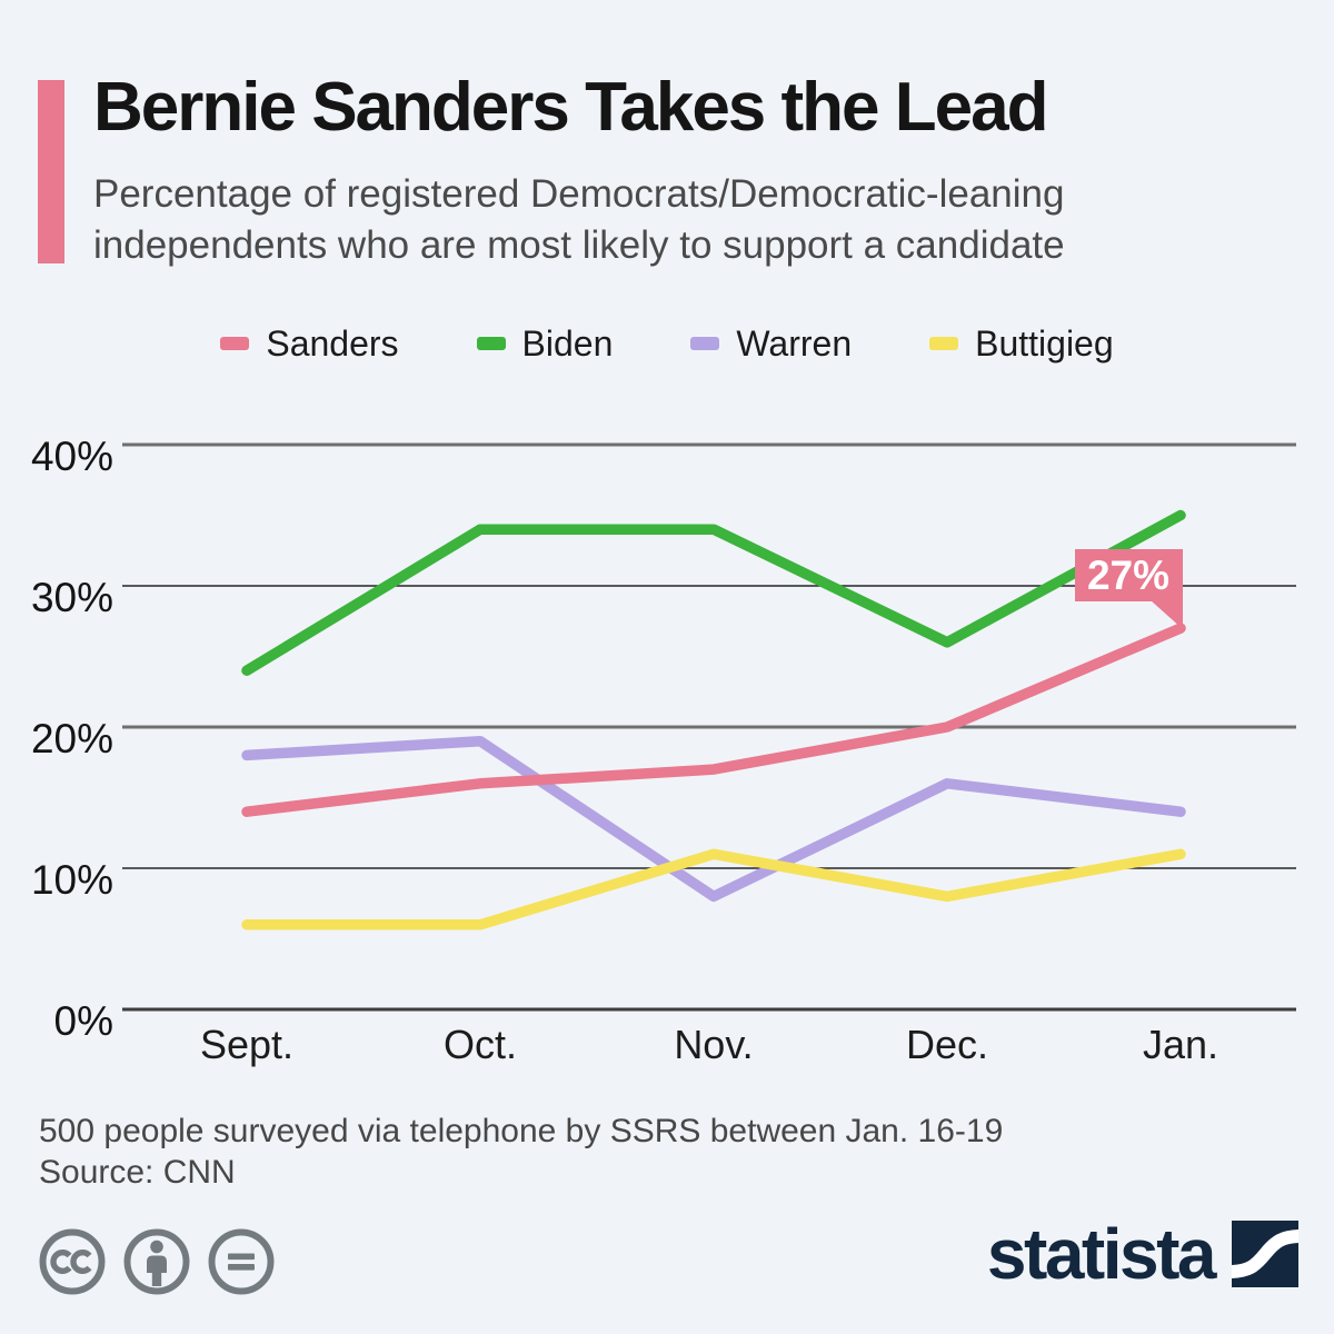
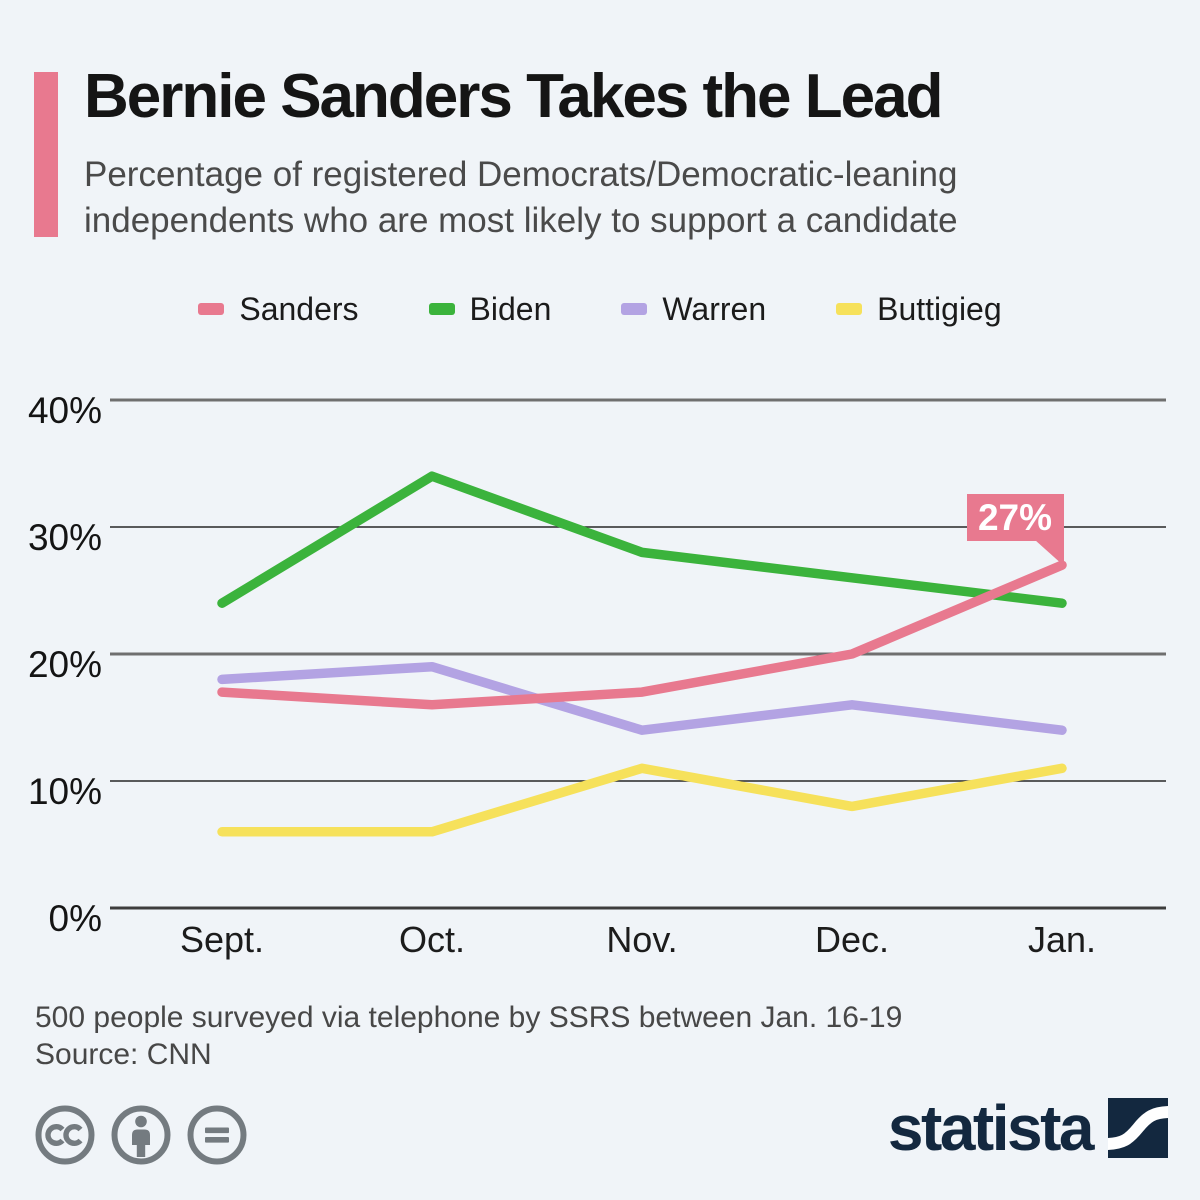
Sanders/Sept.: 14% -> 17%
Biden/Nov.: 34% -> 28%
Warren/Nov.: 8% -> 14%
Biden/Jan.: 35% -> 24%
